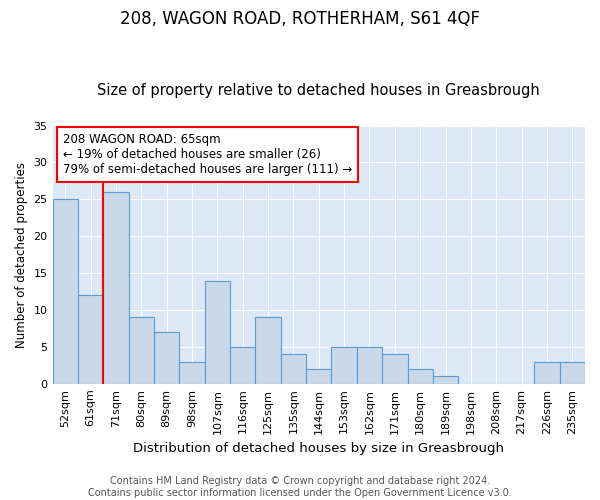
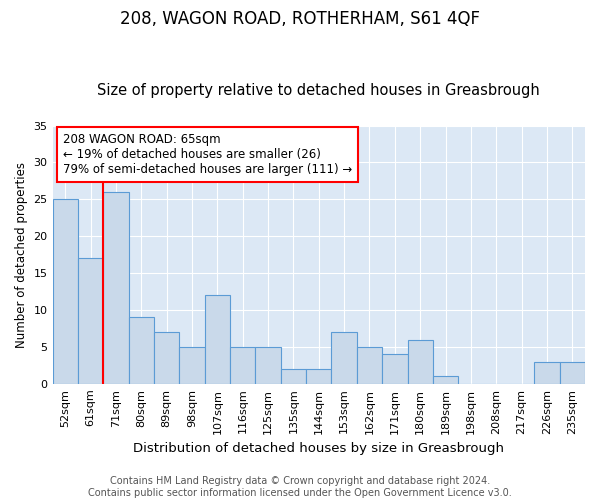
61sqm: 12 -> 17
98sqm: 3 -> 5
107sqm: 14 -> 12
125sqm: 9 -> 5
135sqm: 4 -> 2
153sqm: 5 -> 7
180sqm: 2 -> 6
